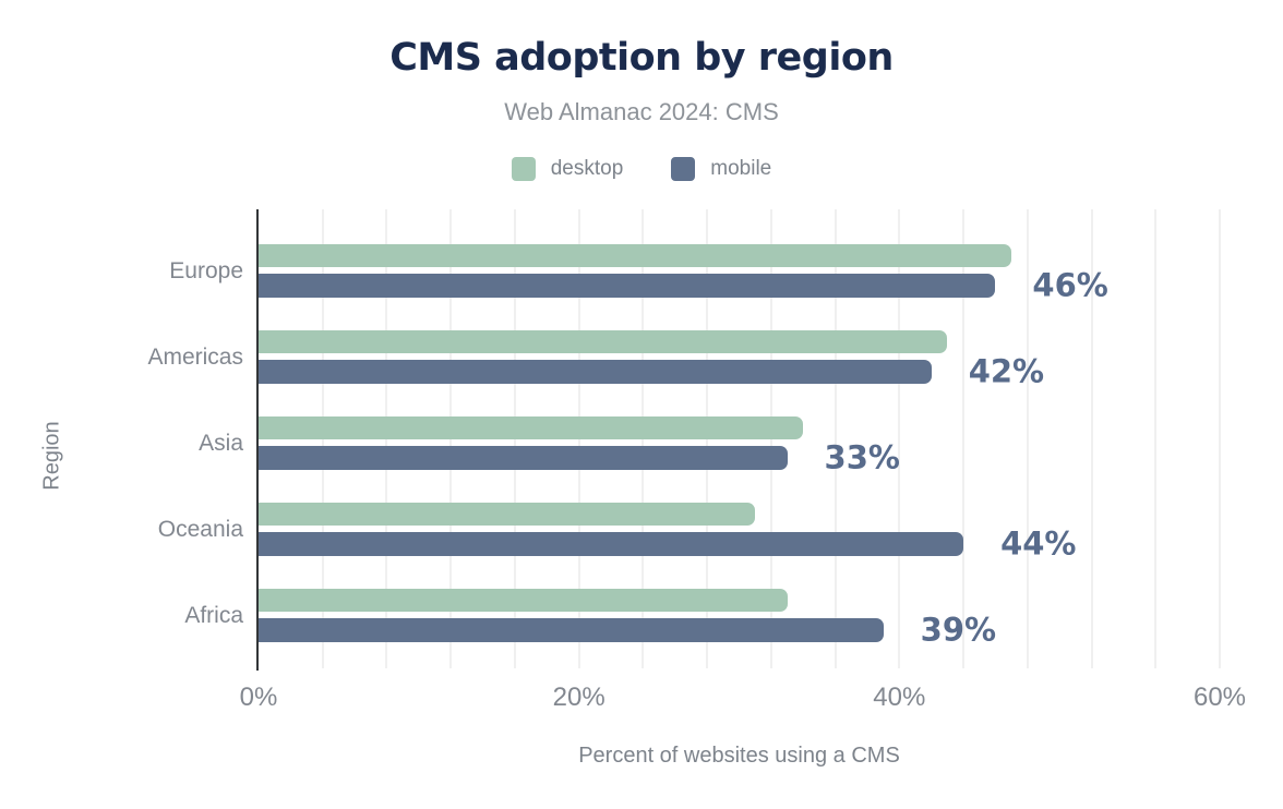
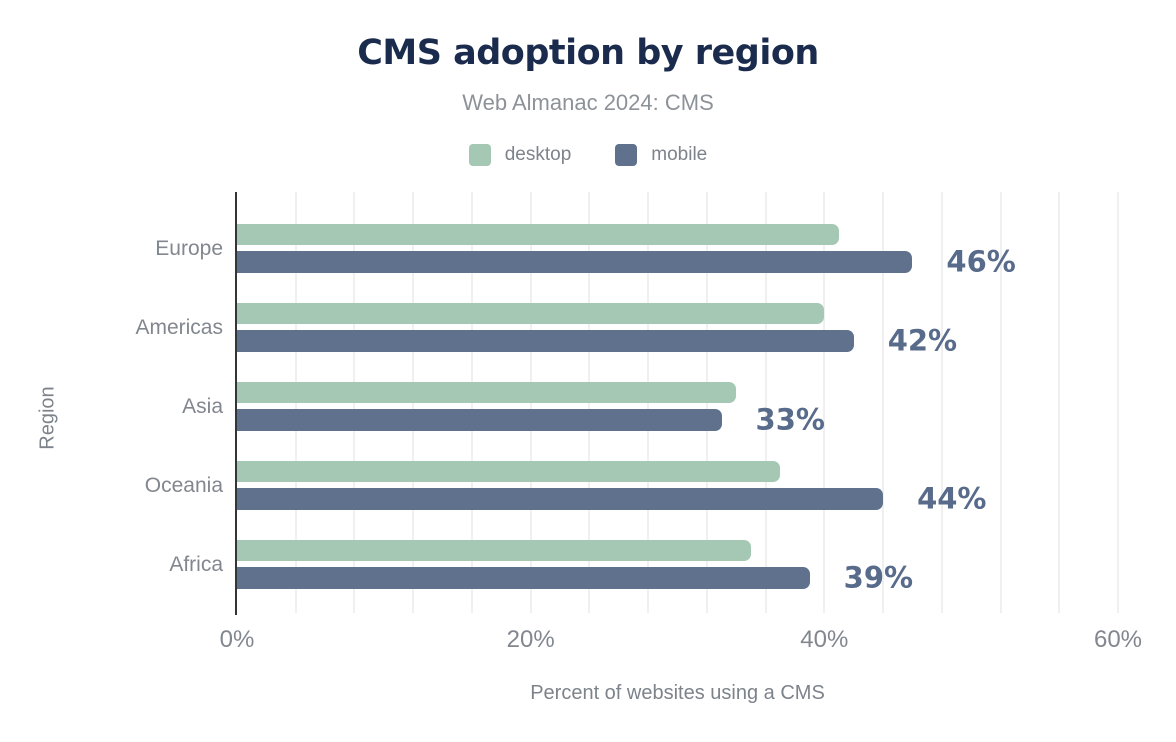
desktop/Europe: 47% -> 41%
desktop/Americas: 43% -> 40%
desktop/Oceania: 31% -> 37%
desktop/Africa: 33% -> 35%
